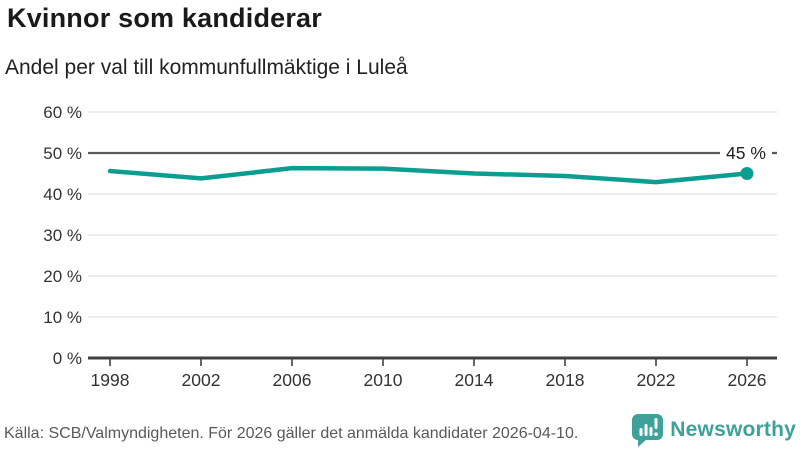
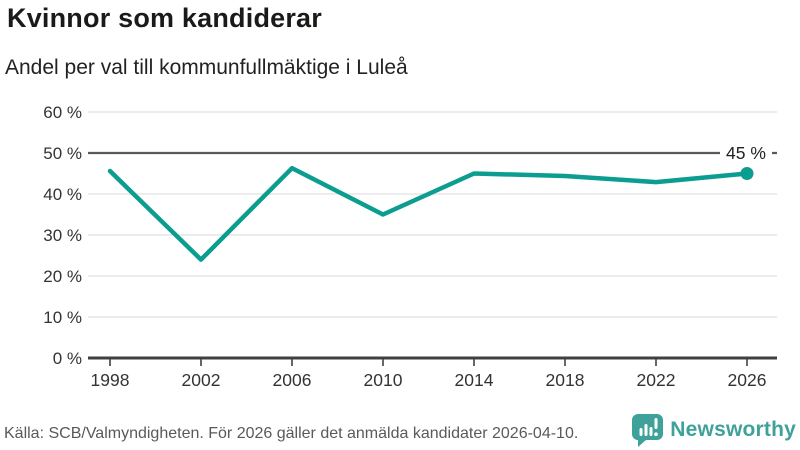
2002: 44% -> 24%
2010: 46% -> 35%
